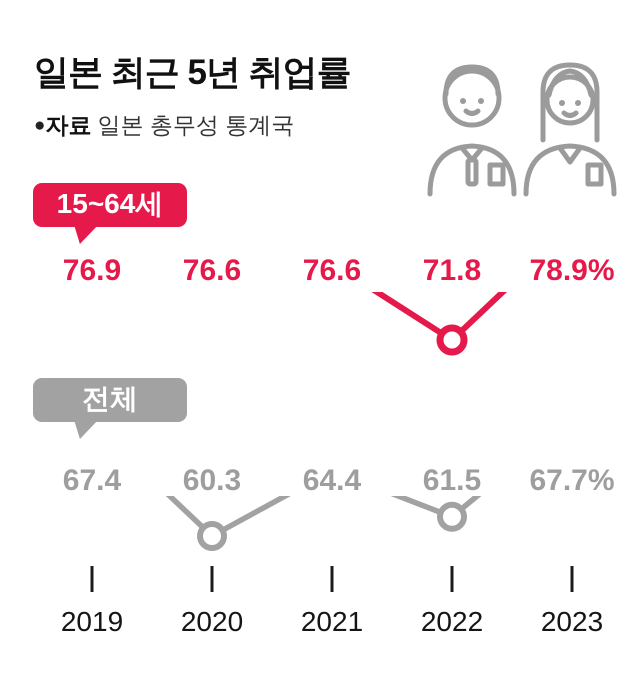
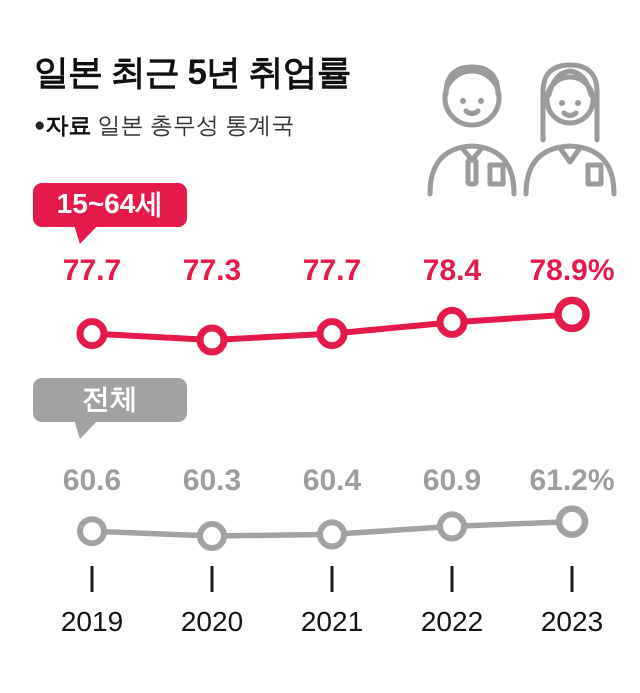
15~64세/2019: 76.9 -> 77.7
전체/2019: 67.4 -> 60.6
15~64세/2020: 76.6 -> 77.3
15~64세/2021: 76.6 -> 77.7
전체/2021: 64.4 -> 60.4
15~64세/2022: 71.8 -> 78.4
전체/2022: 61.5 -> 60.9
전체/2023: 67.7% -> 61.2%
